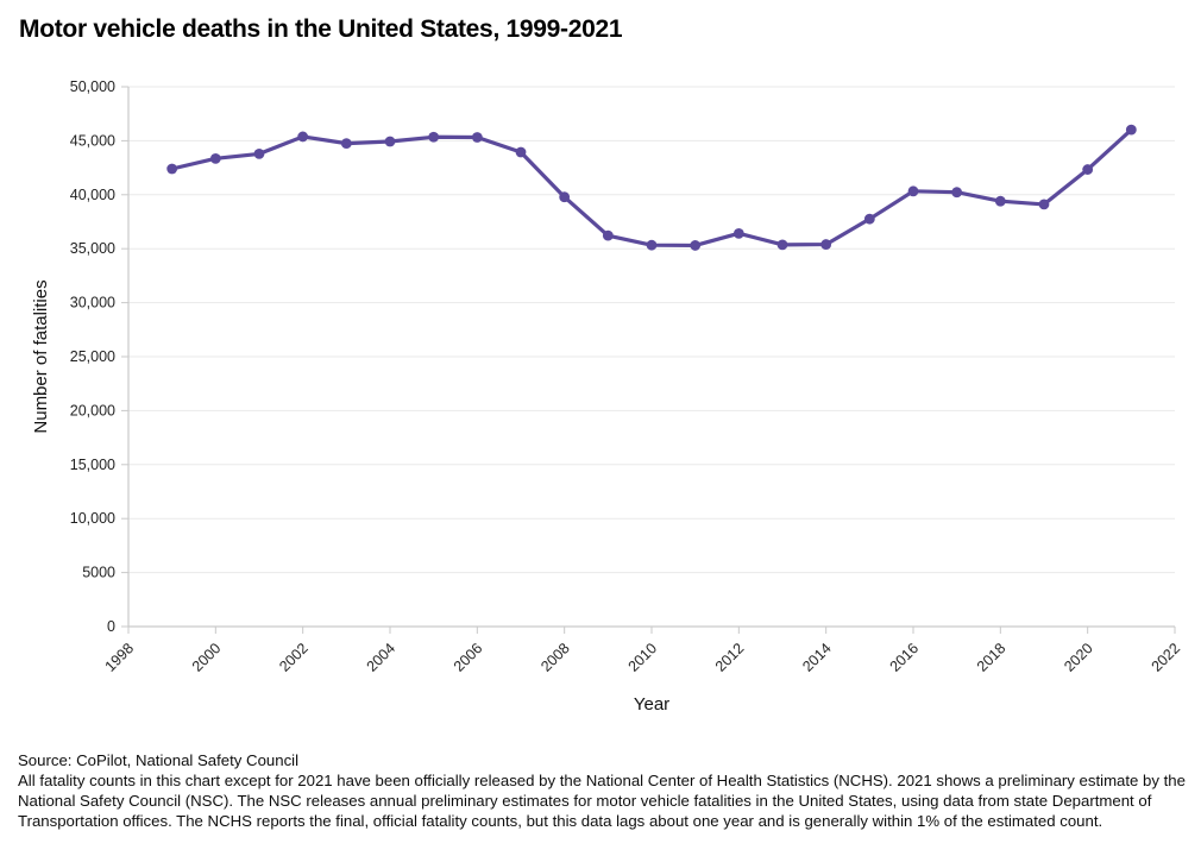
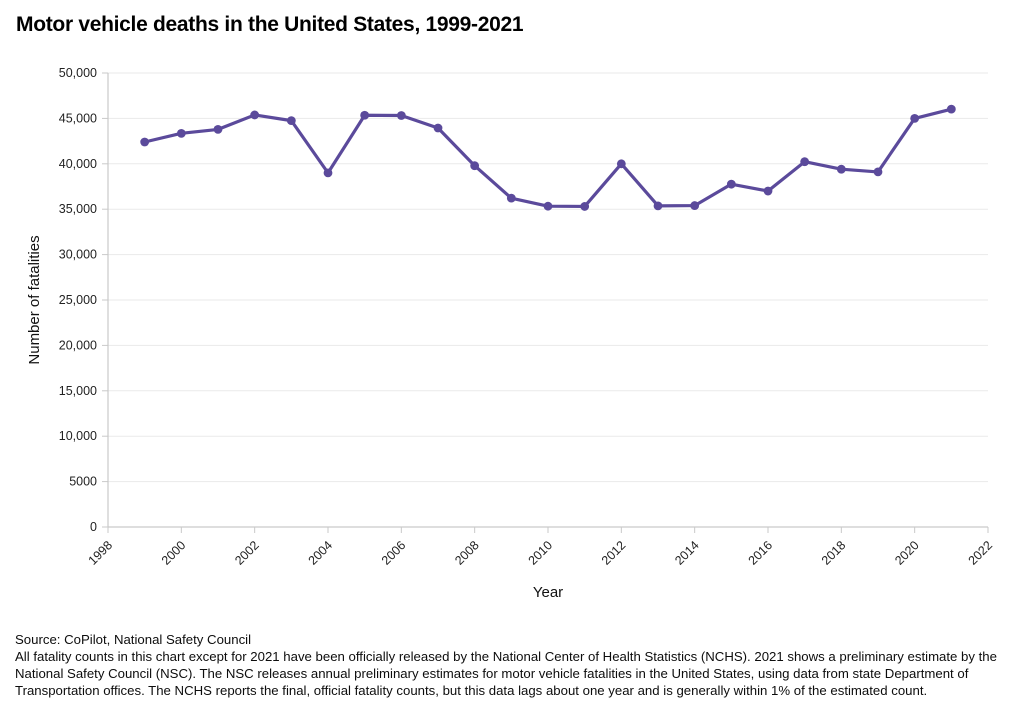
2004: 45000 -> 39000
2012: 36000 -> 40000
2016: 40000 -> 37000
2020: 42000 -> 45000
